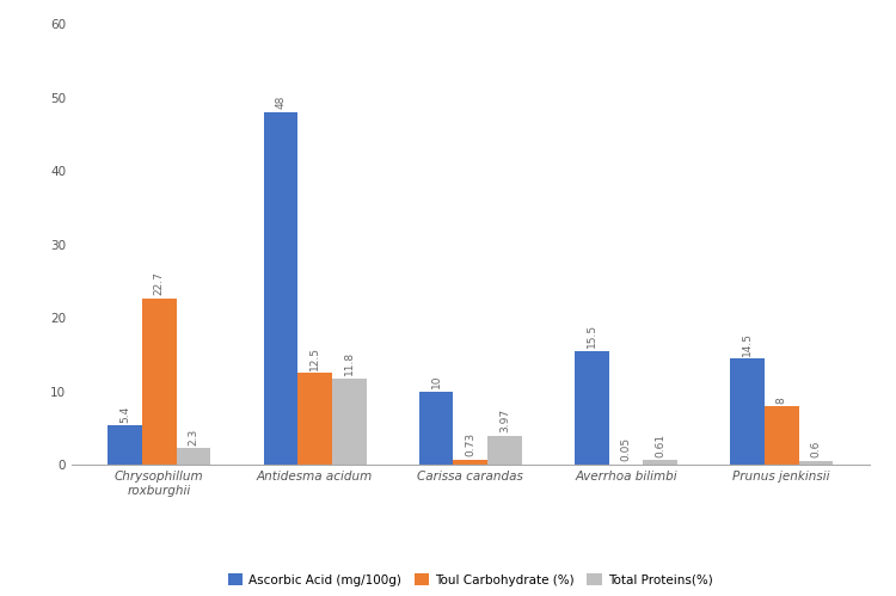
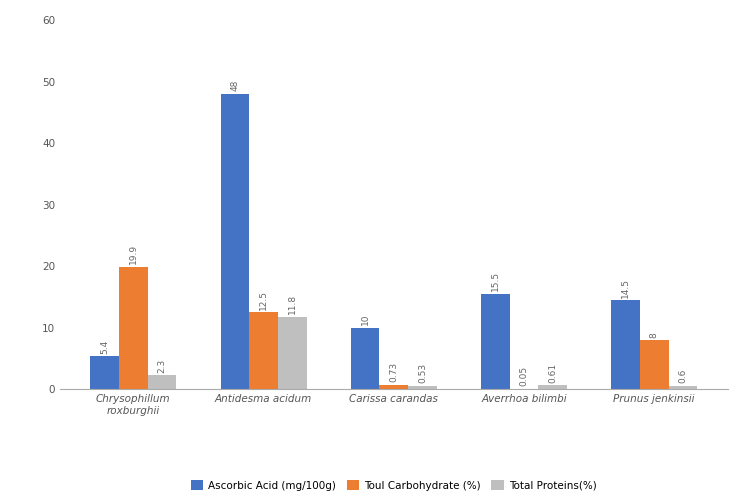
Toul Carbohydrate (%)/Chrysophillum roxburghii: 22.7 -> 19.9
Total Proteins(%)/Carissa carandas: 3.97 -> 0.53
